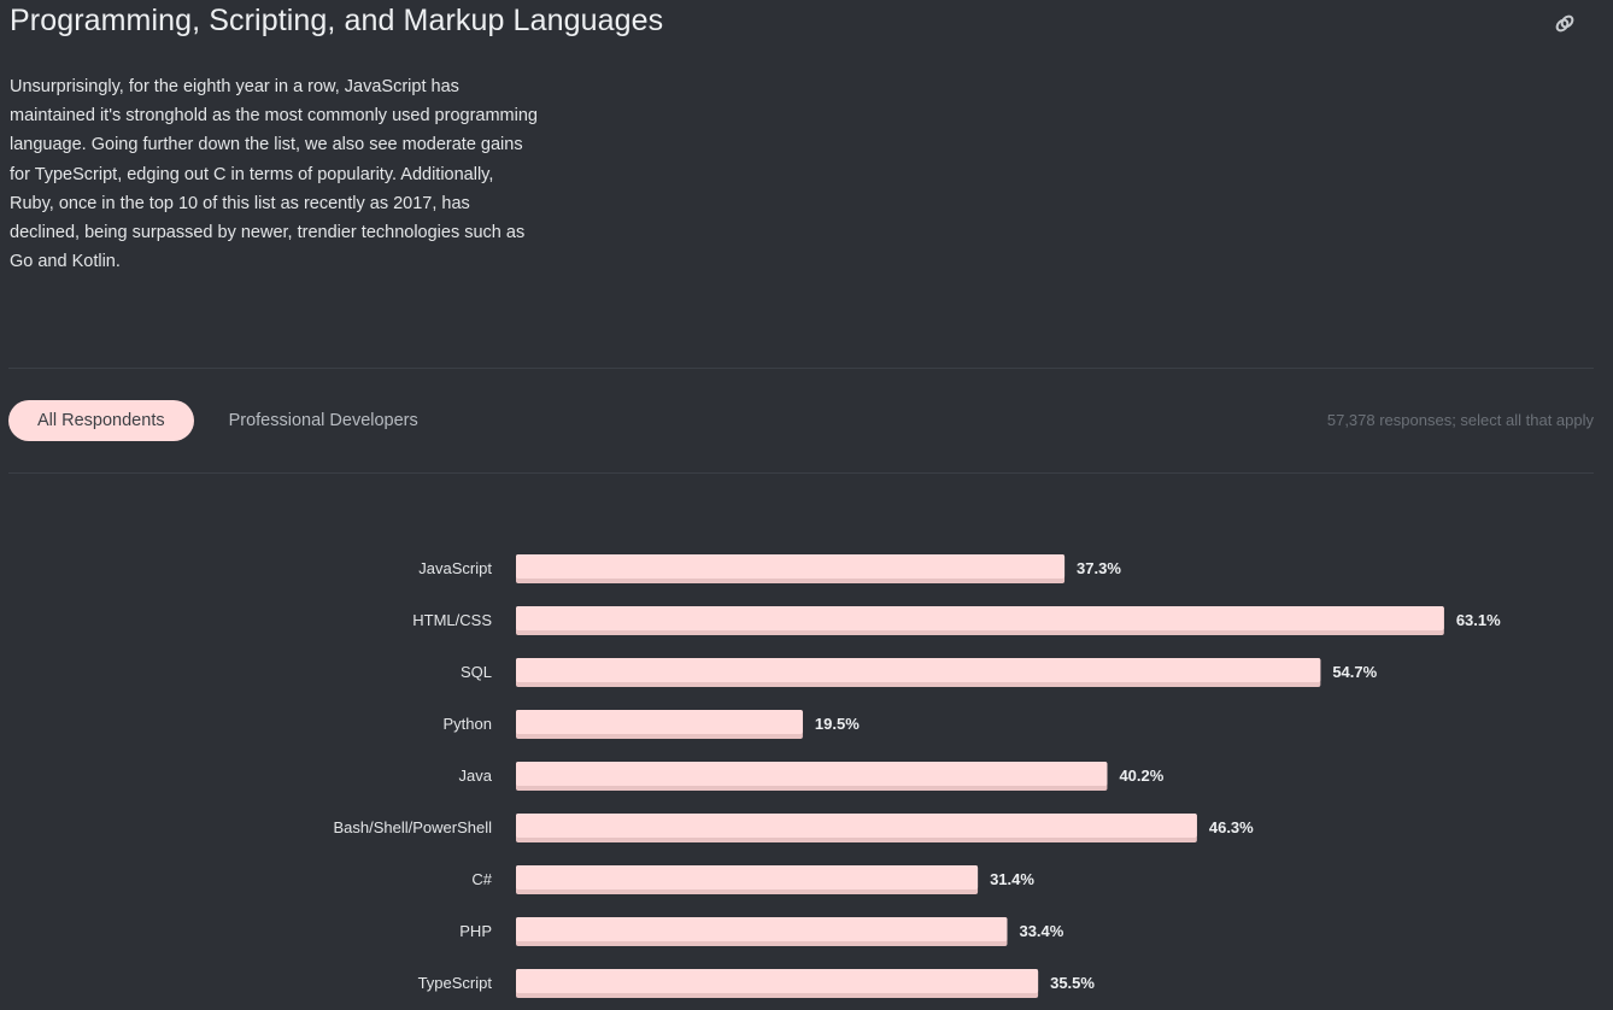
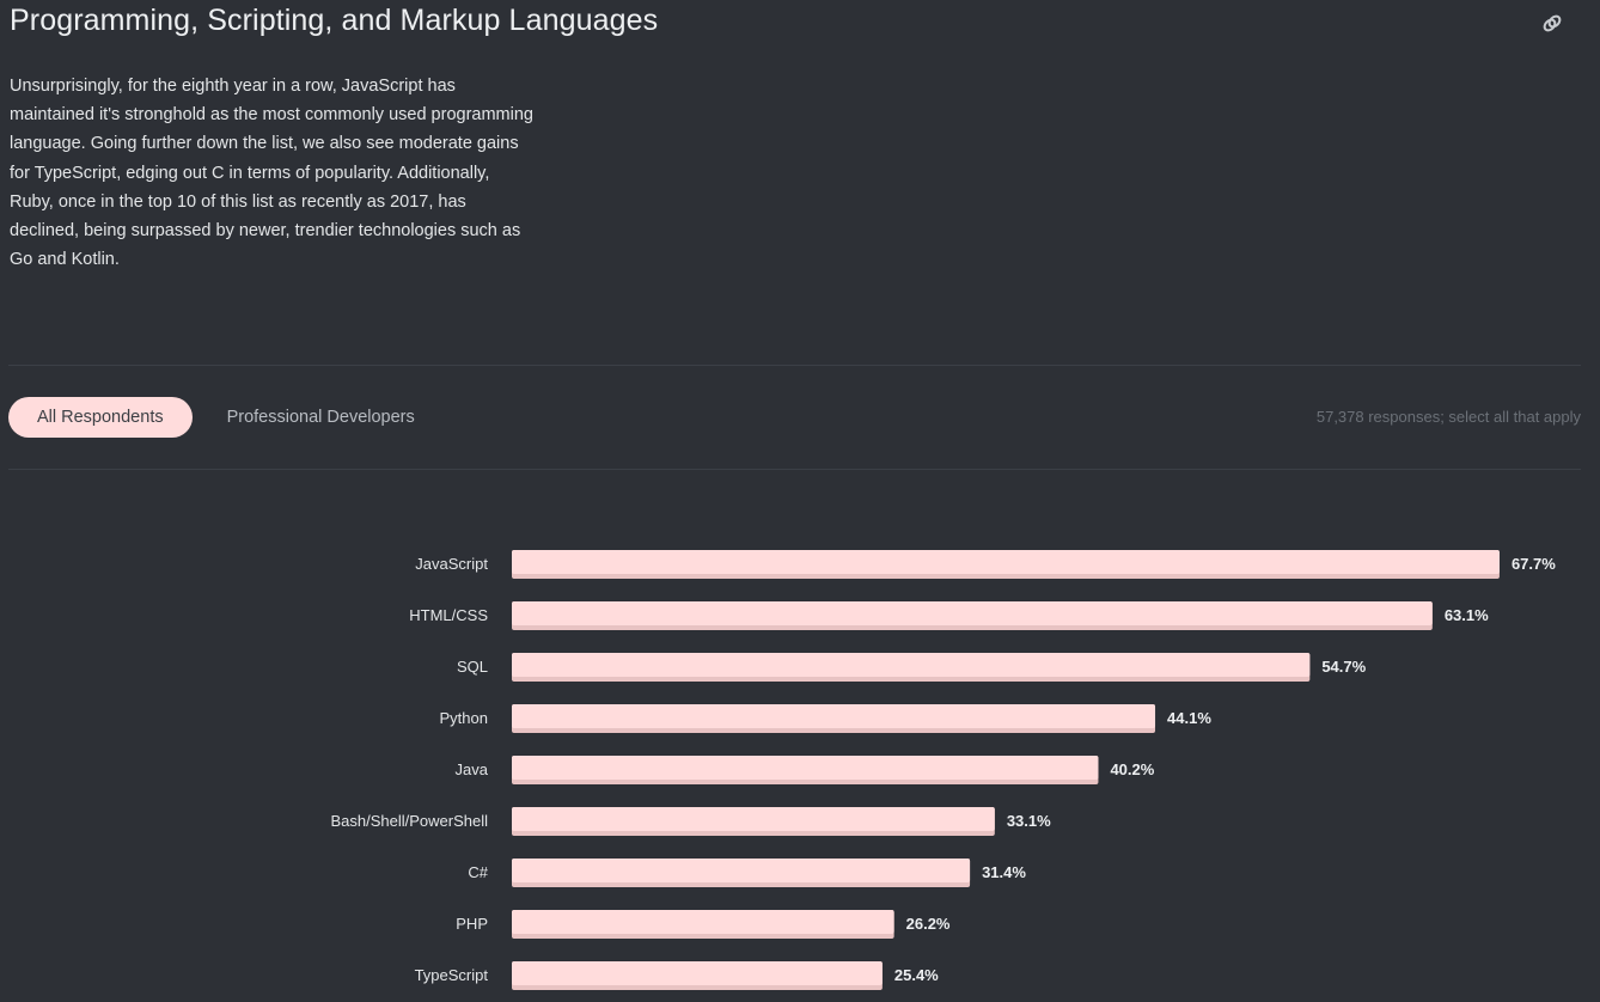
JavaScript: 37.3% -> 67.7%
Python: 19.5% -> 44.1%
Bash/Shell/PowerShell: 46.3% -> 33.1%
PHP: 33.4% -> 26.2%
TypeScript: 35.5% -> 25.4%
